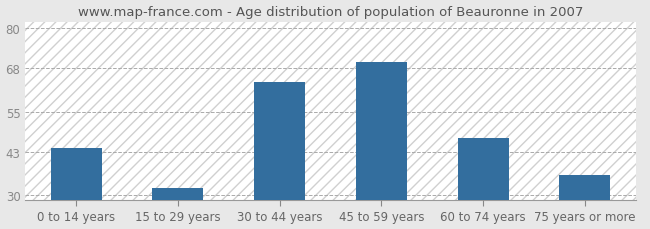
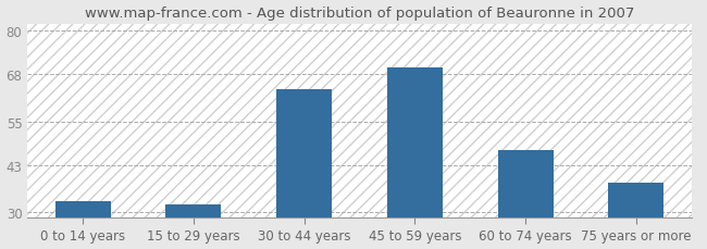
0 to 14 years: 44 -> 33
75 years or more: 36 -> 38
